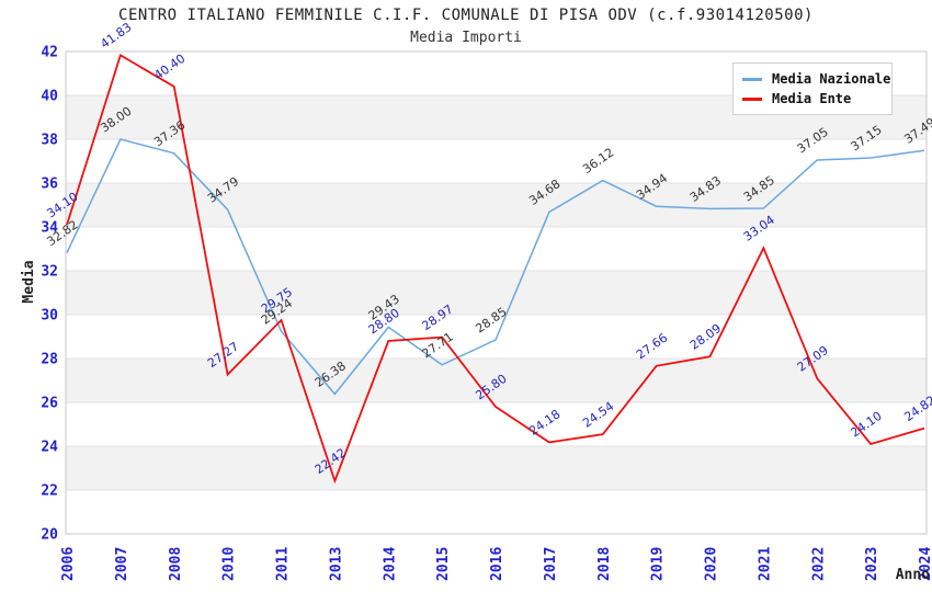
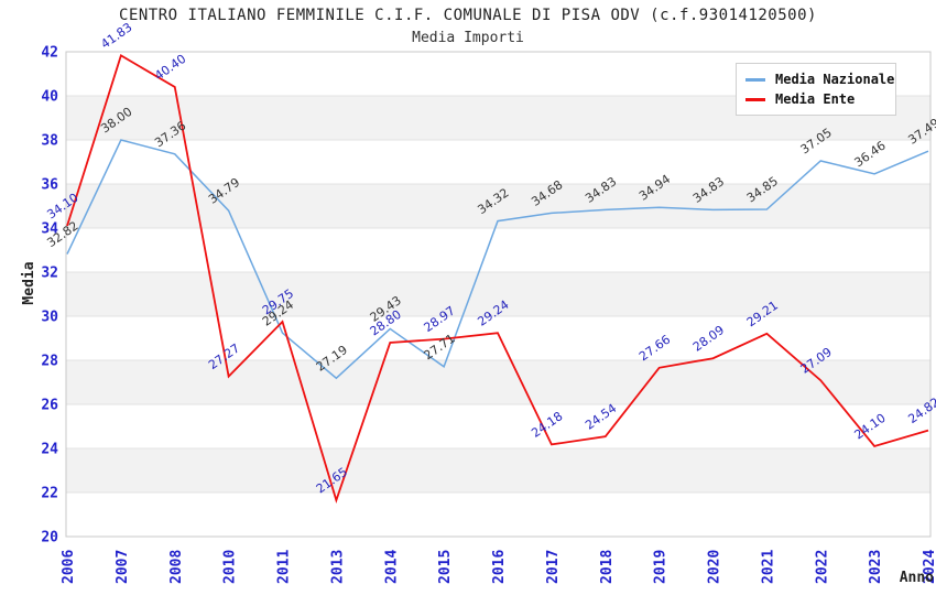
Media Nazionale/2013: 26.38 -> 27.19
Media Ente/2013: 22.42 -> 21.65
Media Nazionale/2016: 28.85 -> 34.32
Media Ente/2016: 25.80 -> 29.24
Media Nazionale/2018: 36.12 -> 34.83
Media Ente/2021: 33.04 -> 29.21
Media Nazionale/2023: 37.15 -> 36.46
